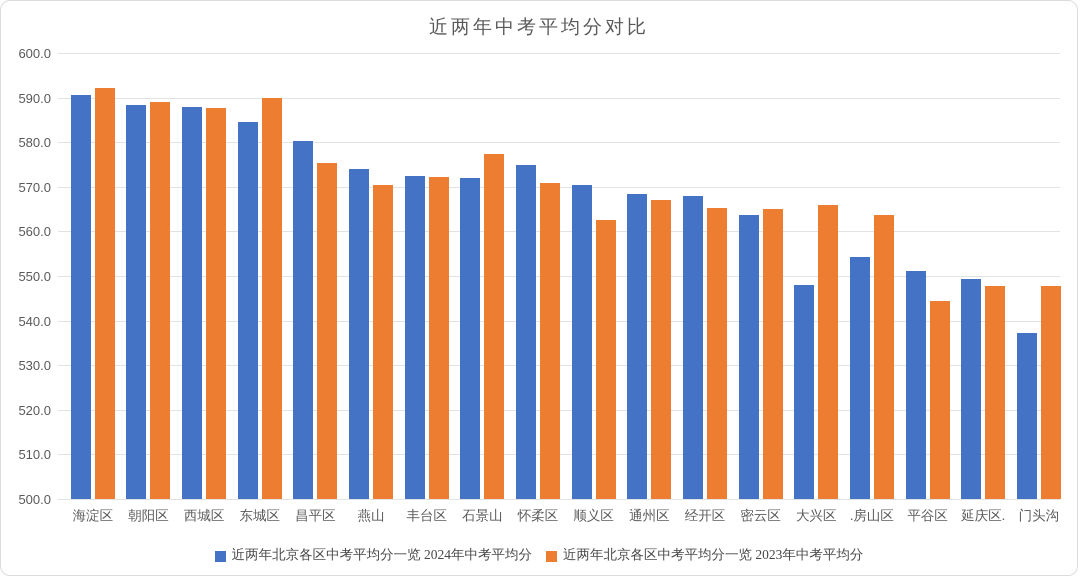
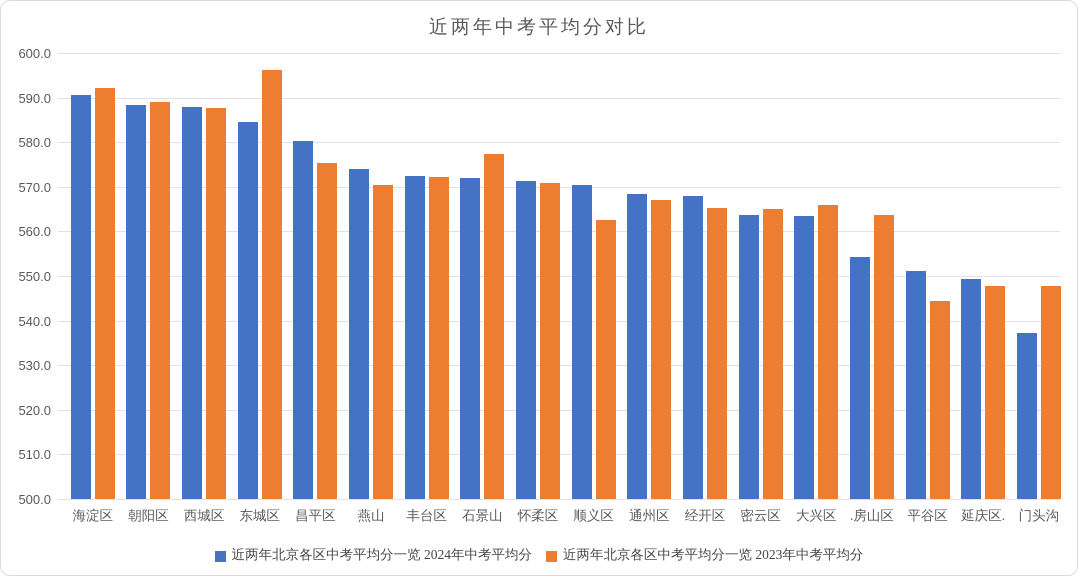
近两年北京各区中考平均分一览 2023年中考平均分/东城区: 590 -> 596
近两年北京各区中考平均分一览 2024年中考平均分/怀柔区: 575 -> 571
近两年北京各区中考平均分一览 2024年中考平均分/大兴区: 548 -> 563
